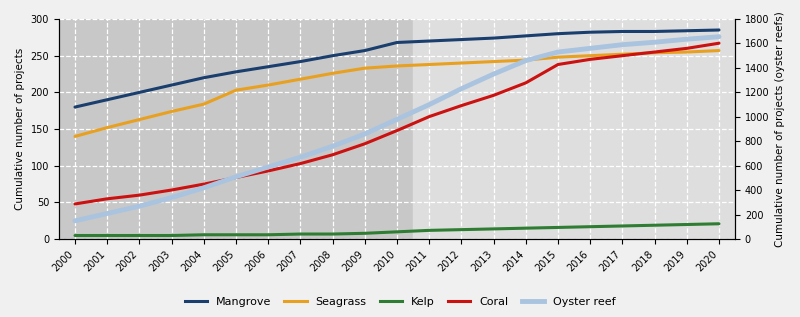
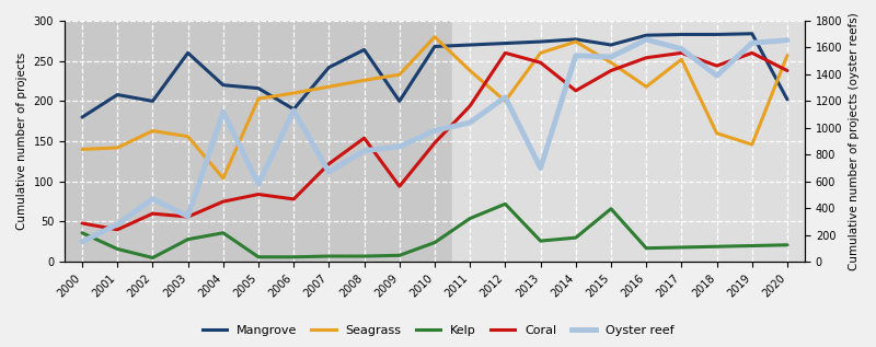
Kelp/2000: 5 -> 36
Mangrove/2001: 190 -> 208
Seagrass/2001: 152 -> 142
Kelp/2001: 5 -> 16
Coral/2001: 55 -> 40
Oyster reef/2001: 210 -> 280
Oyster reef/2002: 270 -> 470
Mangrove/2003: 210 -> 260
Seagrass/2003: 174 -> 156
Kelp/2003: 5 -> 28
Coral/2003: 67 -> 56
Seagrass/2004: 184 -> 104
Kelp/2004: 6 -> 36
Oyster reef/2004: 420 -> 1120
Mangrove/2005: 228 -> 216
Oyster reef/2005: 510 -> 580
Mangrove/2006: 235 -> 190
Coral/2006: 93 -> 78
Oyster reef/2006: 590 -> 1130
Coral/2007: 103 -> 122
Mangrove/2008: 250 -> 264
Coral/2008: 115 -> 154
Oyster reef/2008: 760 -> 830
Mangrove/2009: 257 -> 200
Coral/2009: 130 -> 94
Seagrass/2010: 236 -> 280
Kelp/2010: 10 -> 24
Kelp/2011: 12 -> 54
Coral/2011: 167 -> 194
Oyster reef/2011: 1100 -> 1040
Seagrass/2012: 240 -> 200
Kelp/2012: 13 -> 72
Coral/2012: 182 -> 260
Seagrass/2013: 242 -> 260
Kelp/2013: 14 -> 26
Coral/2013: 196 -> 248
Oyster reef/2013: 1350 -> 700
Seagrass/2014: 244 -> 274
Kelp/2014: 15 -> 30
Oyster reef/2014: 1460 -> 1540
Mangrove/2015: 280 -> 270
Kelp/2015: 16 -> 66
Seagrass/2016: 250 -> 218
Coral/2016: 245 -> 254
Oyster reef/2016: 1560 -> 1660
Coral/2017: 250 -> 260
Seagrass/2018: 254 -> 160
Coral/2018: 255 -> 244
Oyster reef/2018: 1610 -> 1390
Seagrass/2019: 255 -> 146
Mangrove/2020: 285 -> 202
Coral/2020: 267 -> 238
